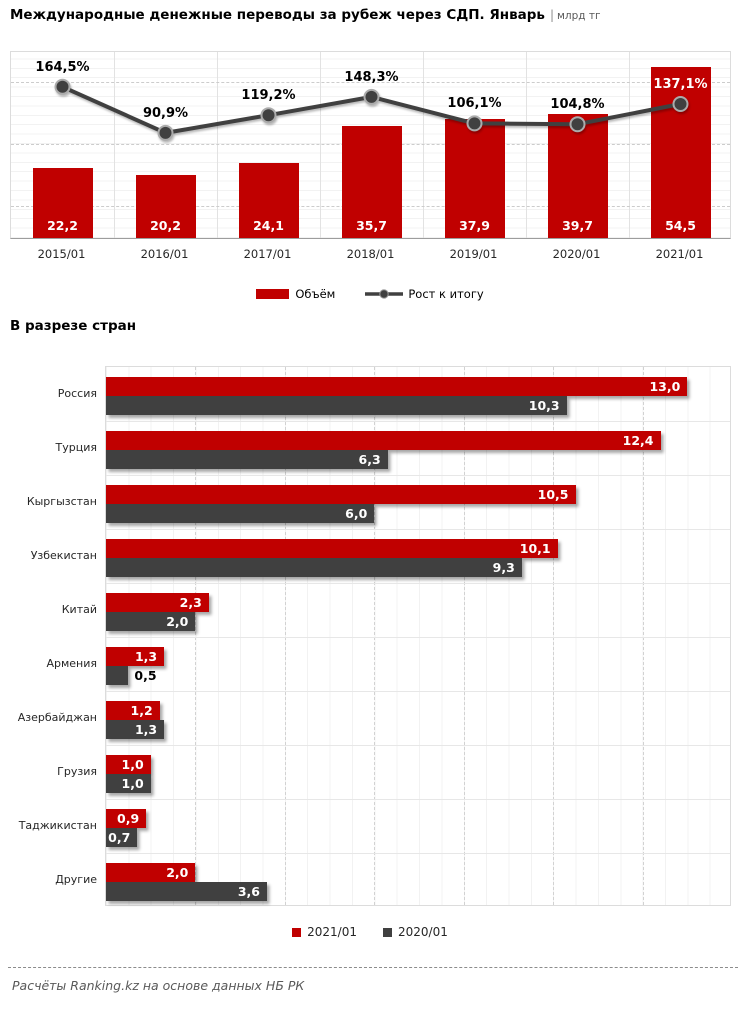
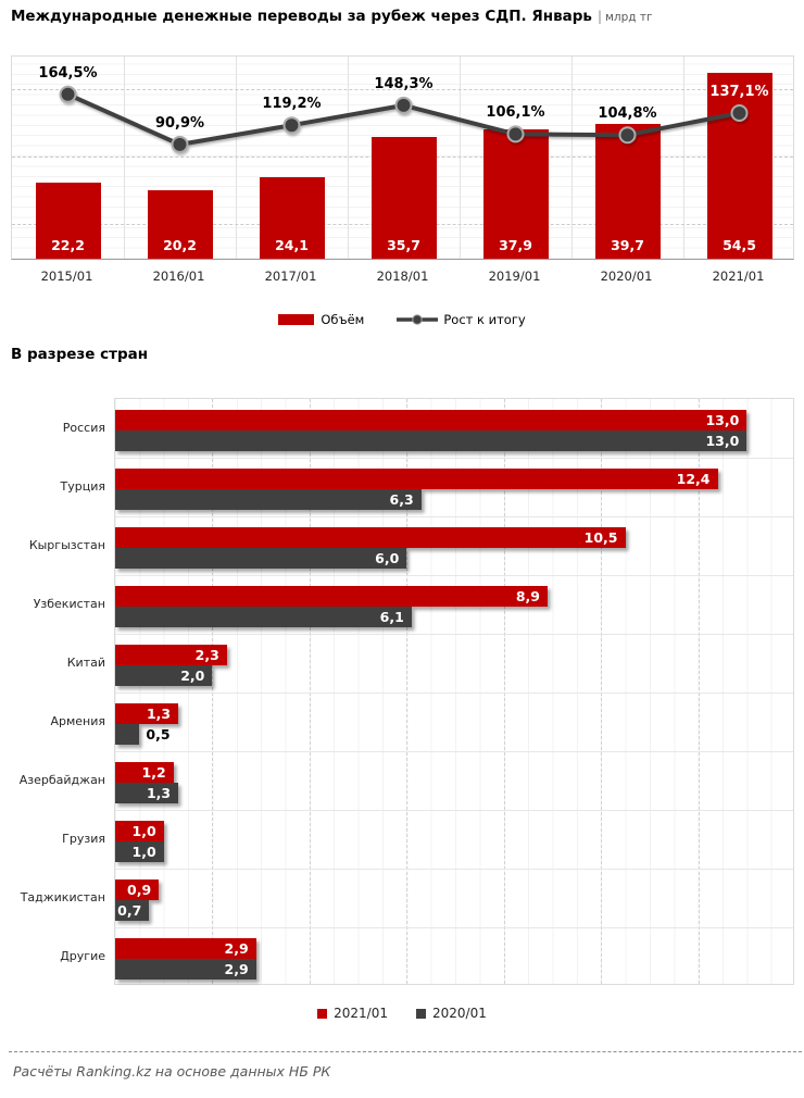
В разрезе стран/2020/01/Россия: 10,3 -> 13,0
В разрезе стран/2021/01/Узбекистан: 10,1 -> 8,9
В разрезе стран/2020/01/Узбекистан: 9,3 -> 6,1
В разрезе стран/2021/01/Другие: 2,0 -> 2,9
В разрезе стран/2020/01/Другие: 3,6 -> 2,9
